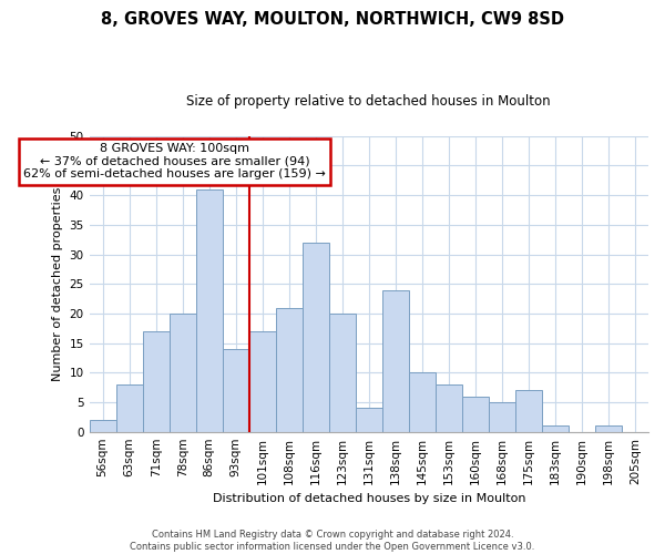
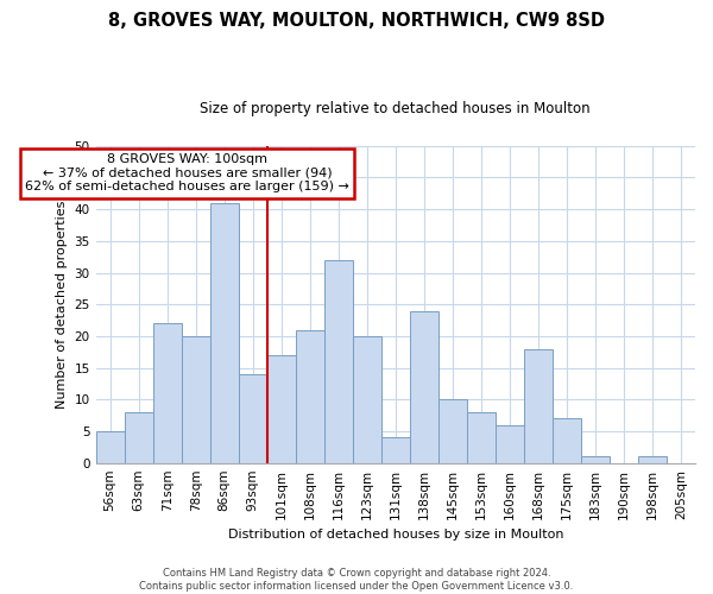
56sqm: 2 -> 5
71sqm: 17 -> 22
168sqm: 5 -> 18
